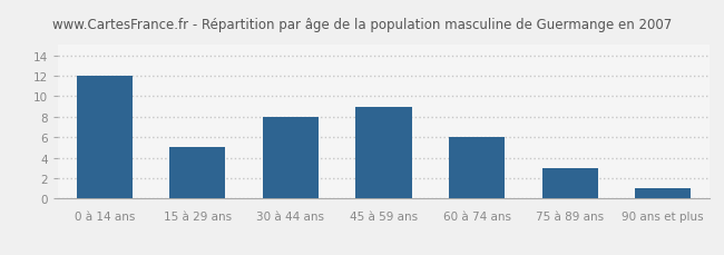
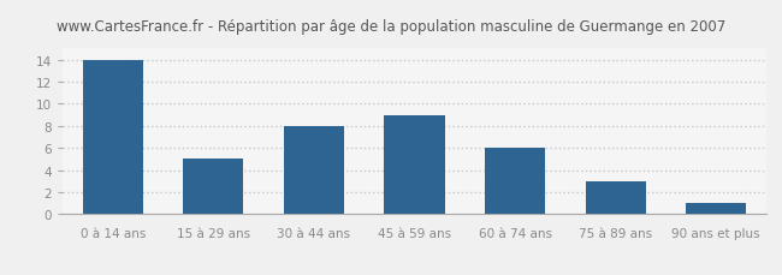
0 à 14 ans: 12 -> 14
